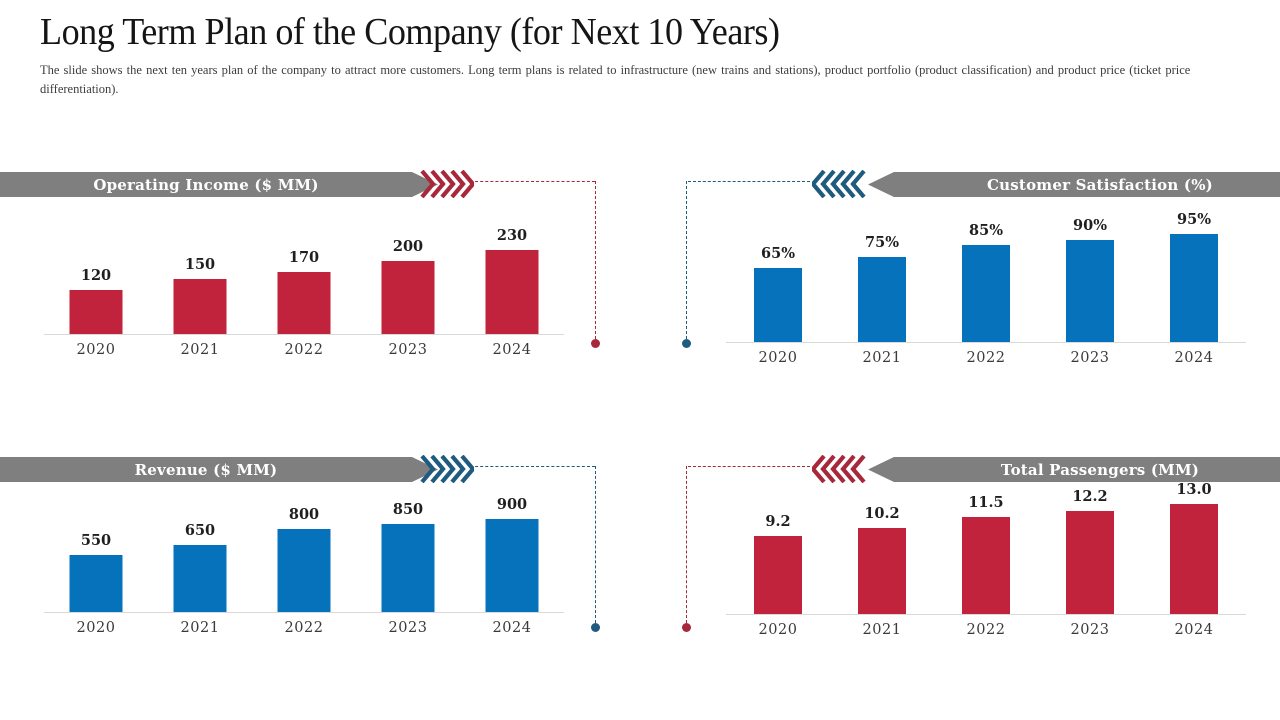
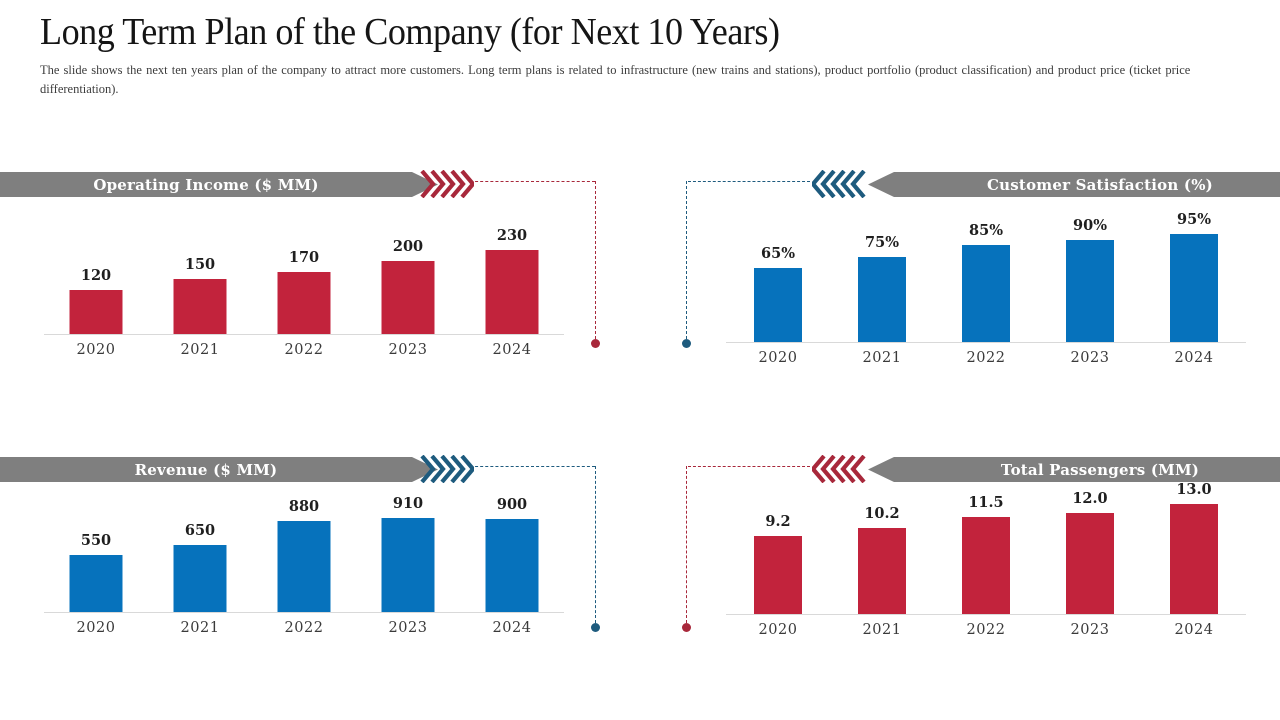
Revenue ($ MM)/2022: 800 -> 880
Revenue ($ MM)/2023: 850 -> 910
Total Passengers (MM)/2023: 12.2 -> 12.0
